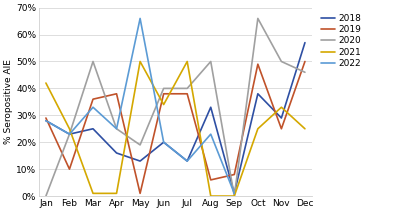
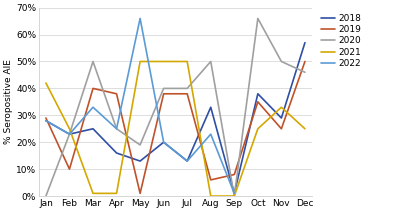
2019/Mar: 36% -> 40%
2021/Jun: 34% -> 50%
2019/Oct: 49% -> 35%
